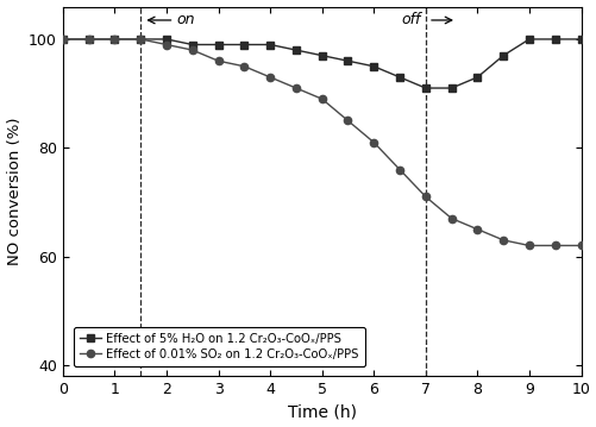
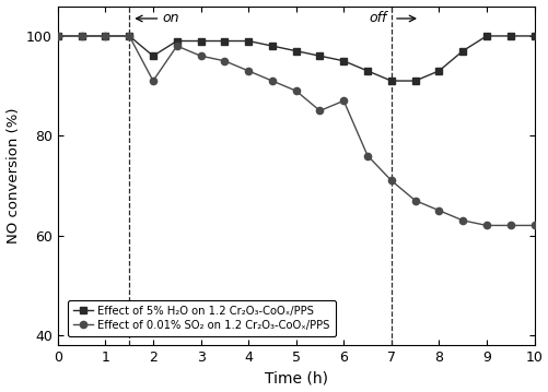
Effect of 5% H₂O on 1.2 Cr₂O₃-CoOₓ/PPS/2: 100 -> 96
Effect of 0.01% SO₂ on 1.2 Cr₂O₃-CoOₓ/PPS/2: 99 -> 91
Effect of 0.01% SO₂ on 1.2 Cr₂O₃-CoOₓ/PPS/6: 81 -> 87
